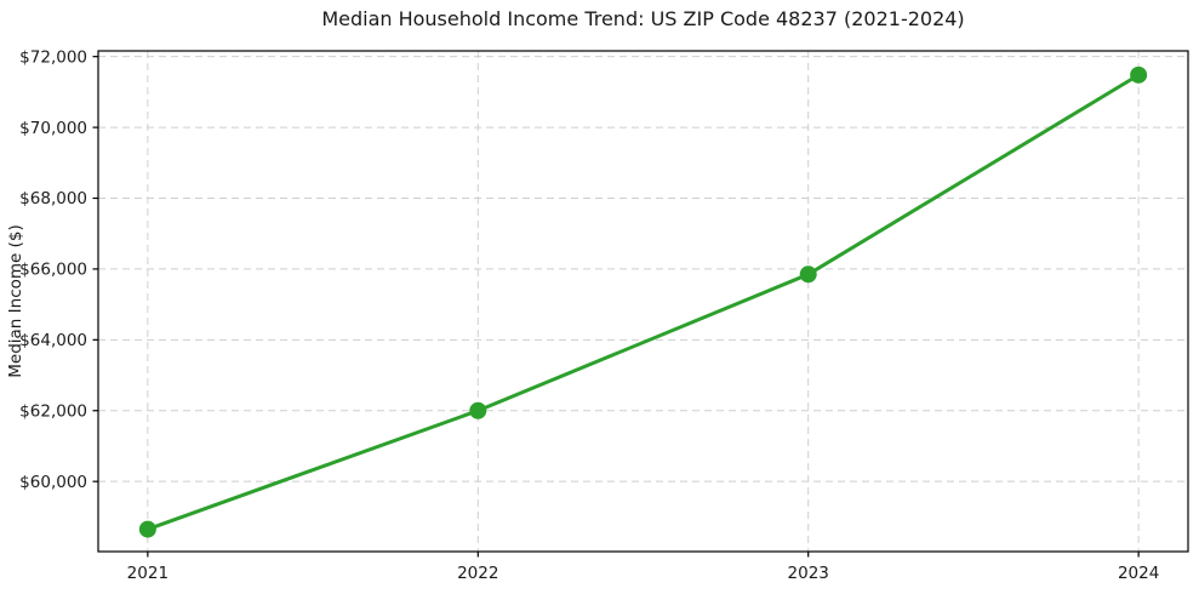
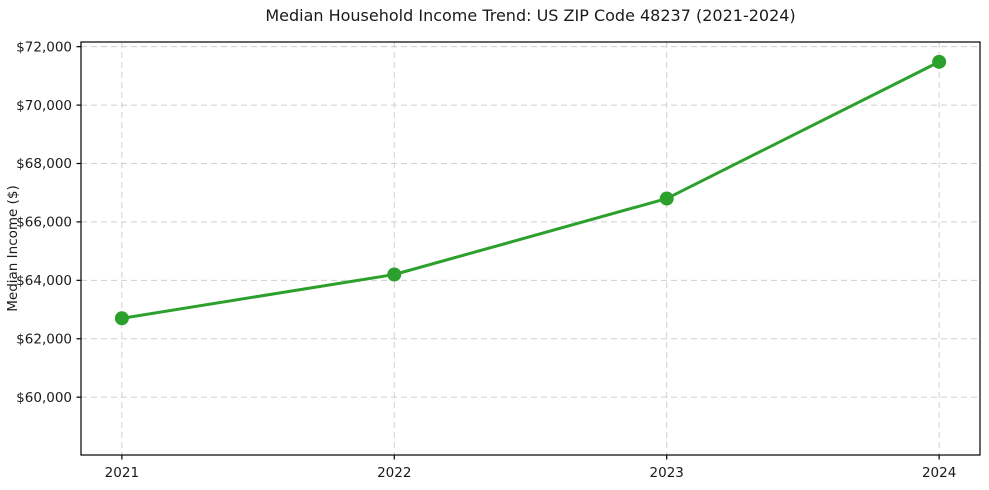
2021: $58600 -> $62700
2022: $62000 -> $64200
2023: $65800 -> $66800
